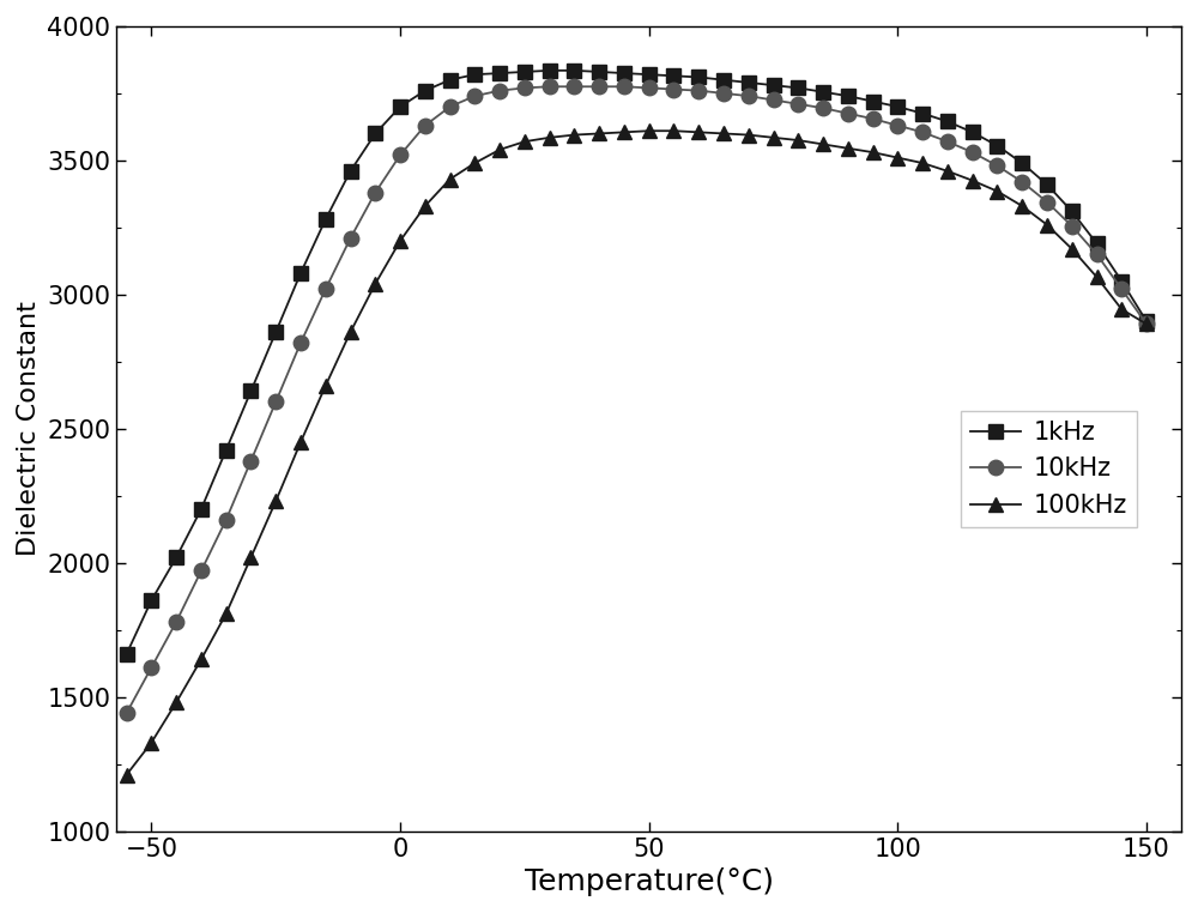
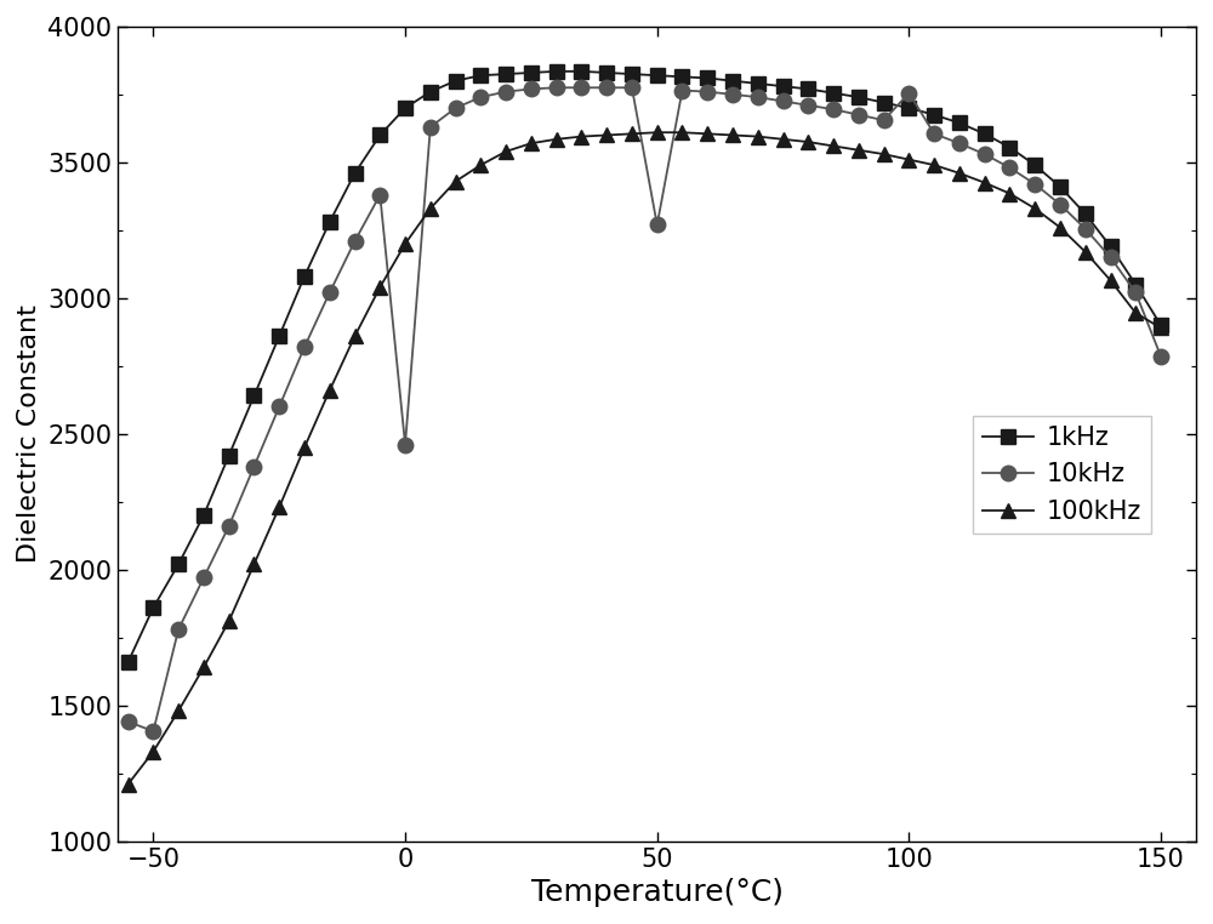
10kHz/−50: 1610 -> 1405
10kHz/0: 3520 -> 2460
10kHz/50: 3770 -> 3270
10kHz/100: 3630 -> 3755
10kHz/150: 2890 -> 2785
